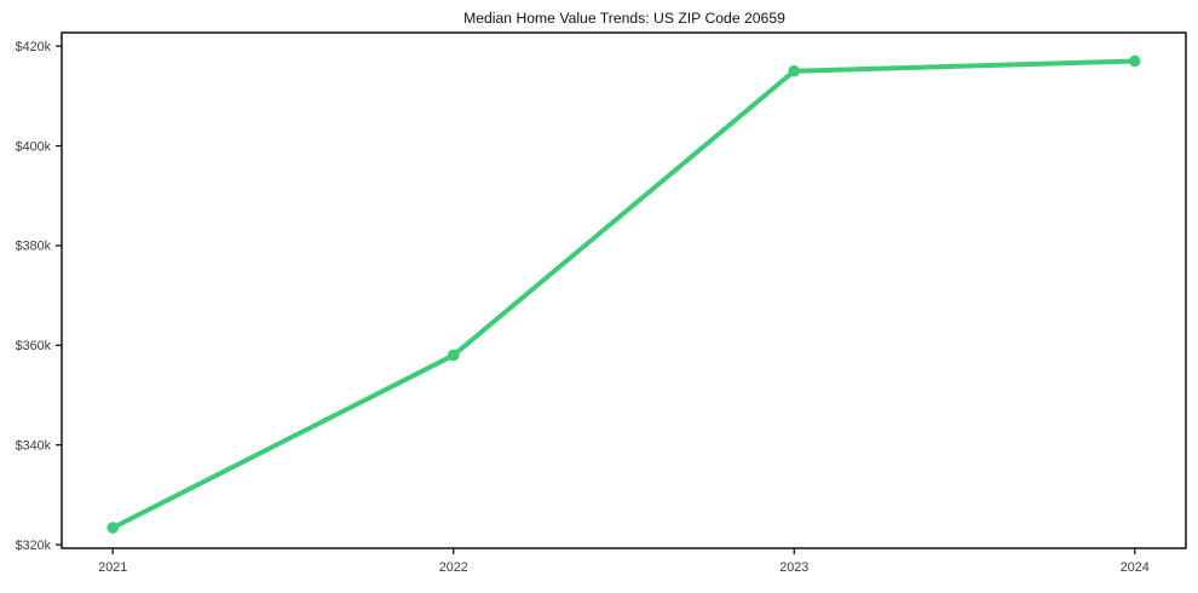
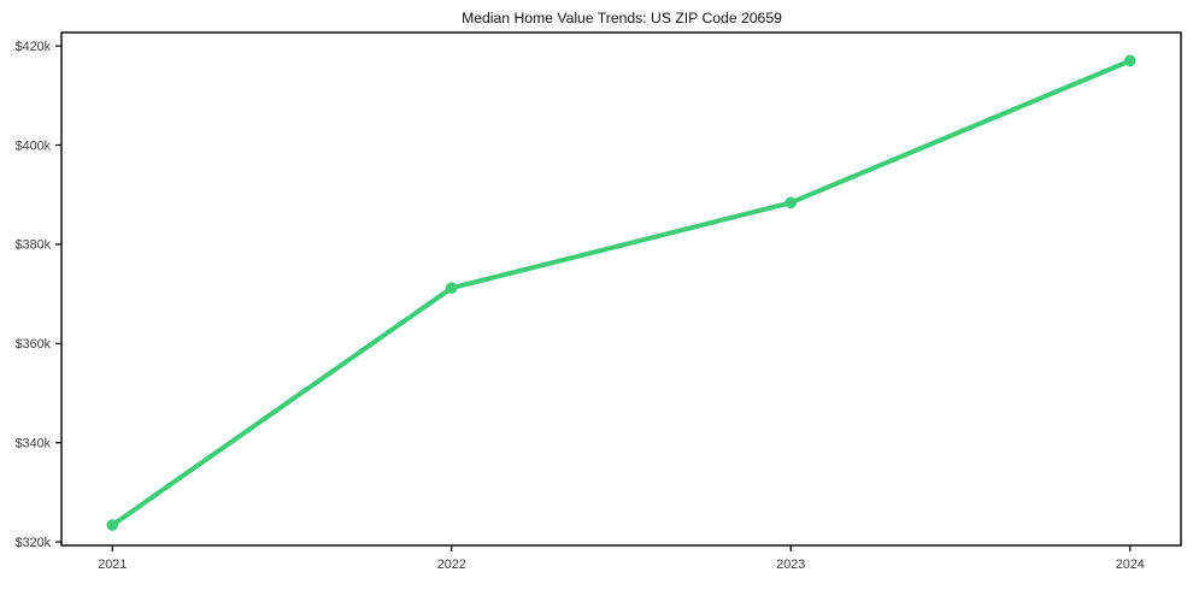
2022: $358k -> $371k
2023: $415k -> $388k
